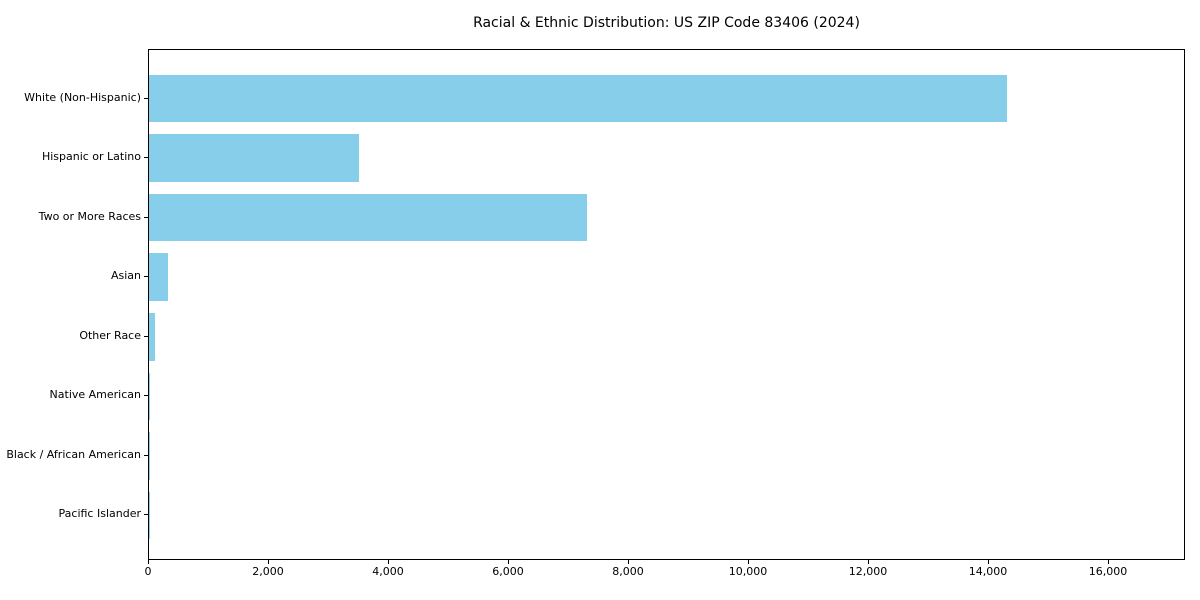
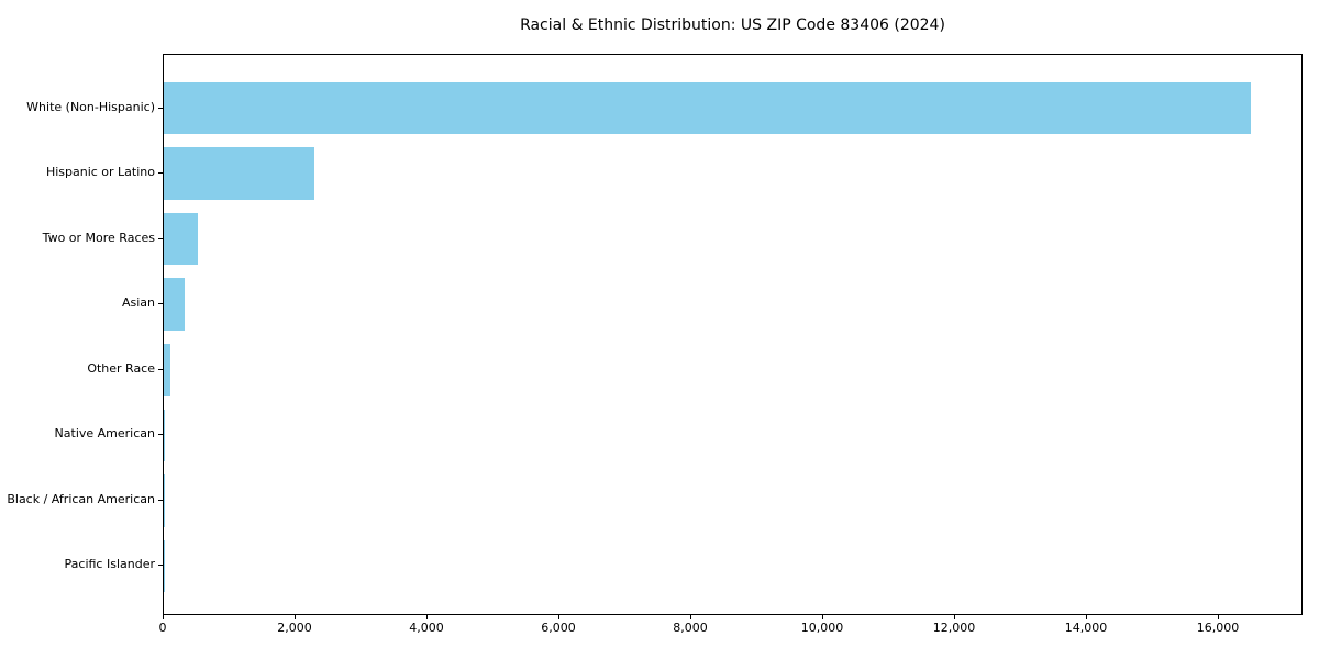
White (Non-Hispanic): 14300 -> 16500
Hispanic or Latino: 3500 -> 2300
Two or More Races: 7300 -> 500
